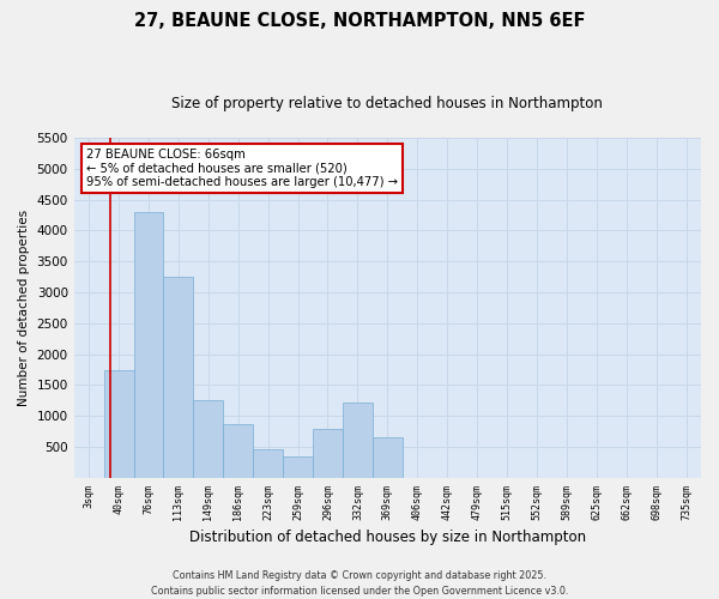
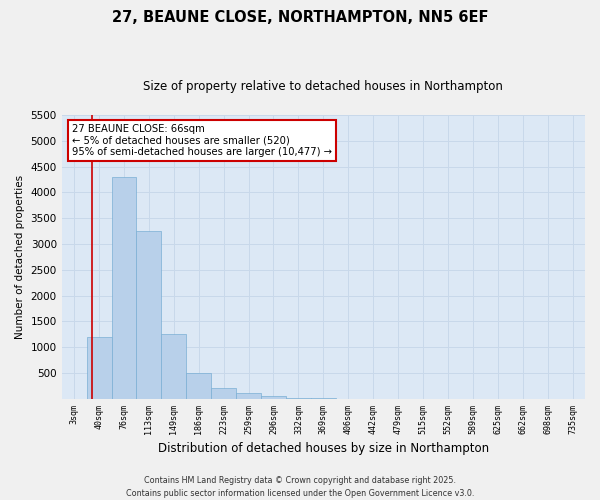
40sqm: 1740 -> 1200
186sqm: 860 -> 500
223sqm: 460 -> 200
259sqm: 340 -> 110
296sqm: 800 -> 60
332sqm: 1220 -> 20
369sqm: 660 -> 10
